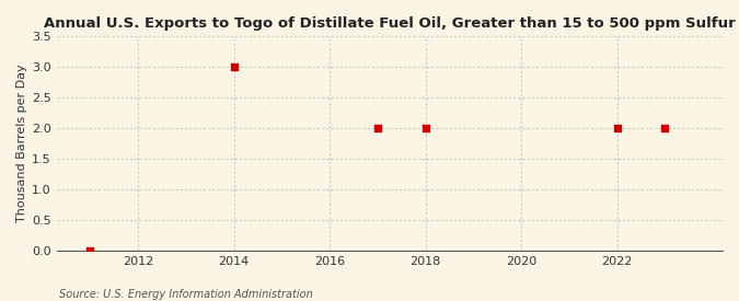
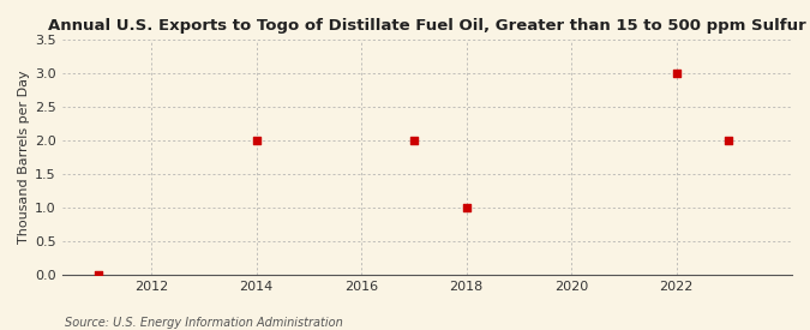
2014: 3 -> 2
2018: 2 -> 1
2022: 2 -> 3
